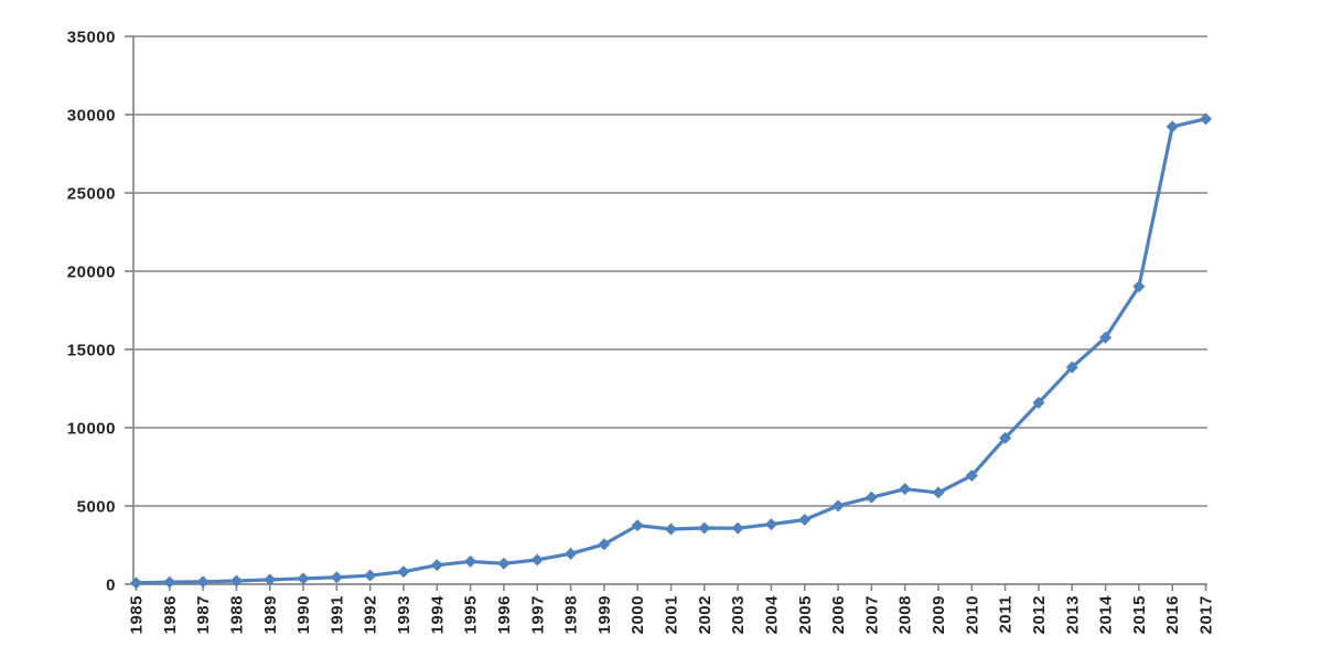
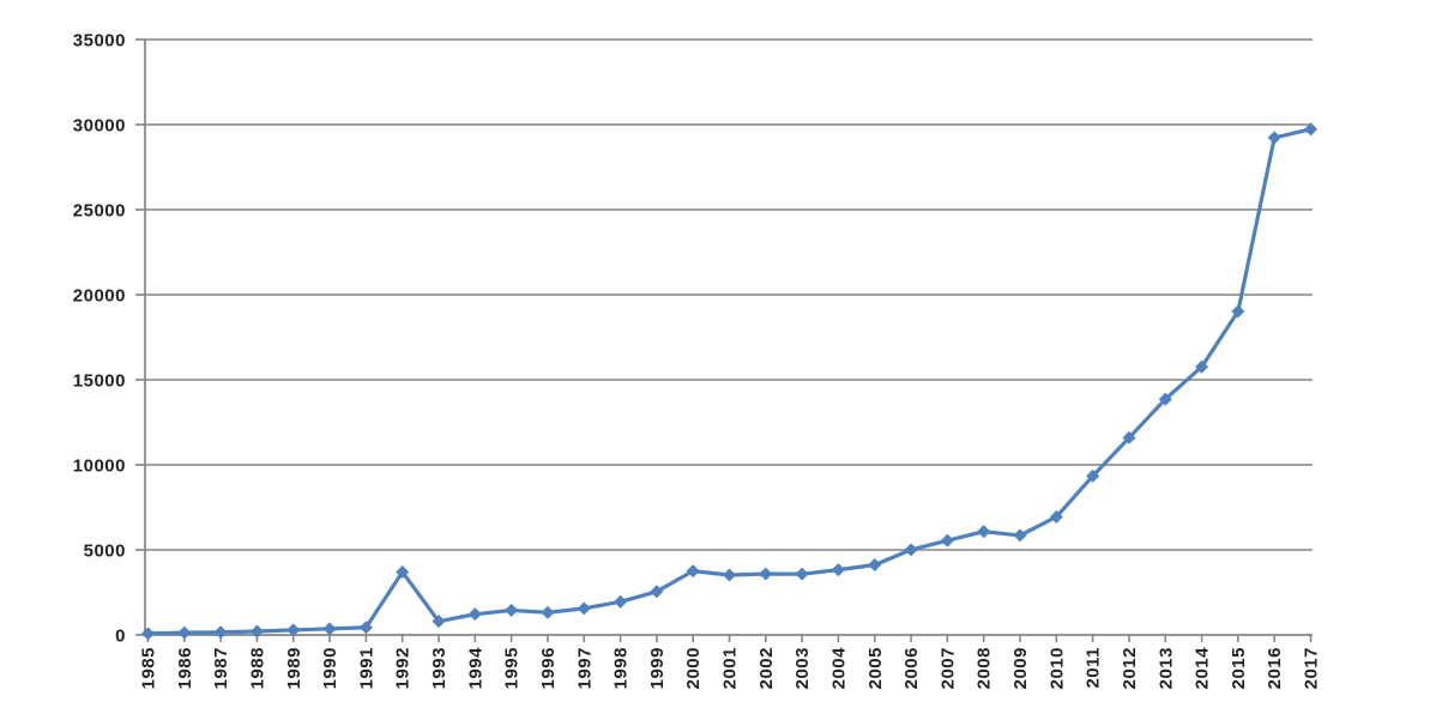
1992: 600 -> 3700
